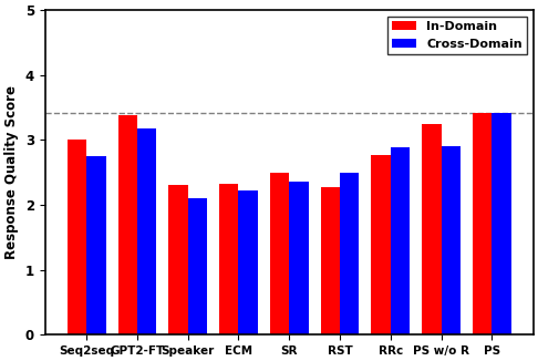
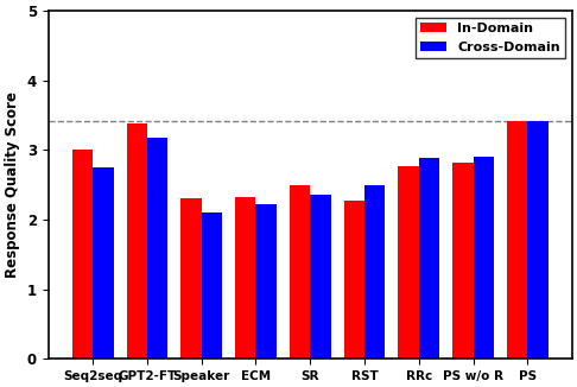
In-Domain/PS w/o R: 3.25 -> 2.82
